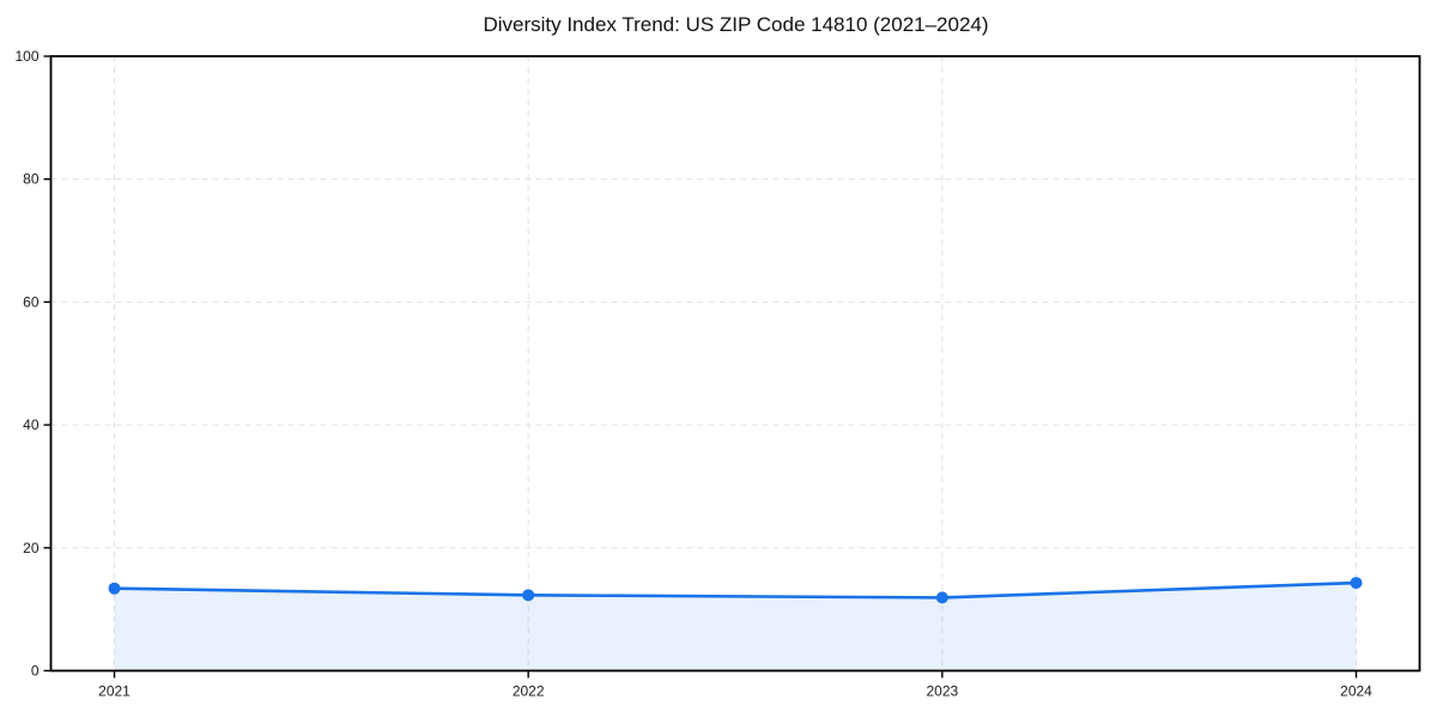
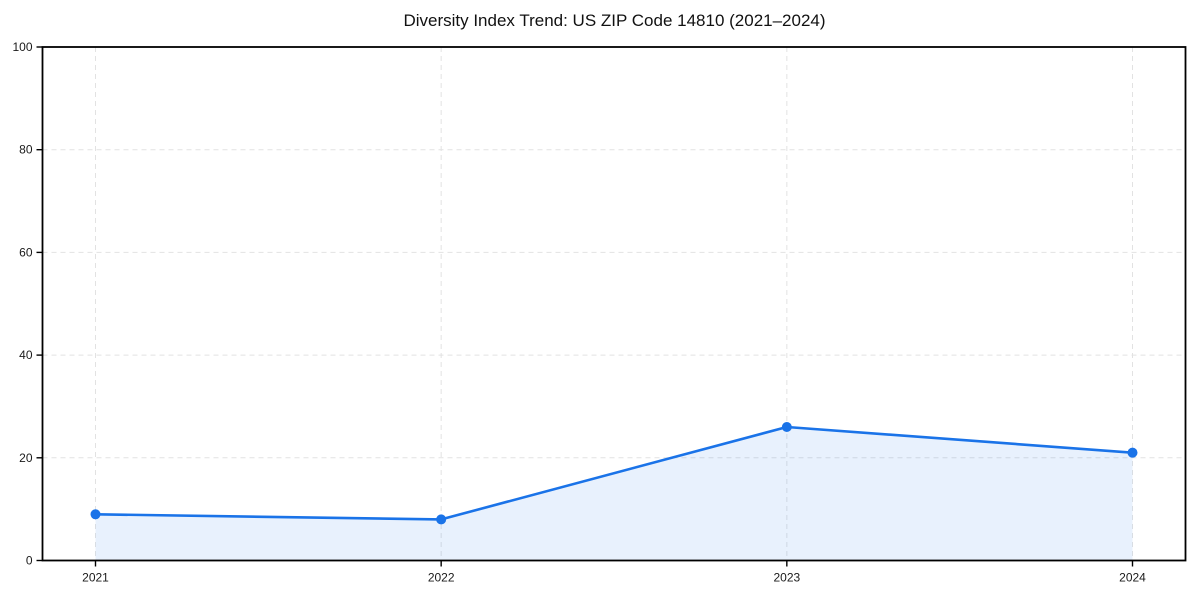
2021: 13 -> 9
2022: 12 -> 8
2023: 12 -> 26
2024: 14 -> 21
